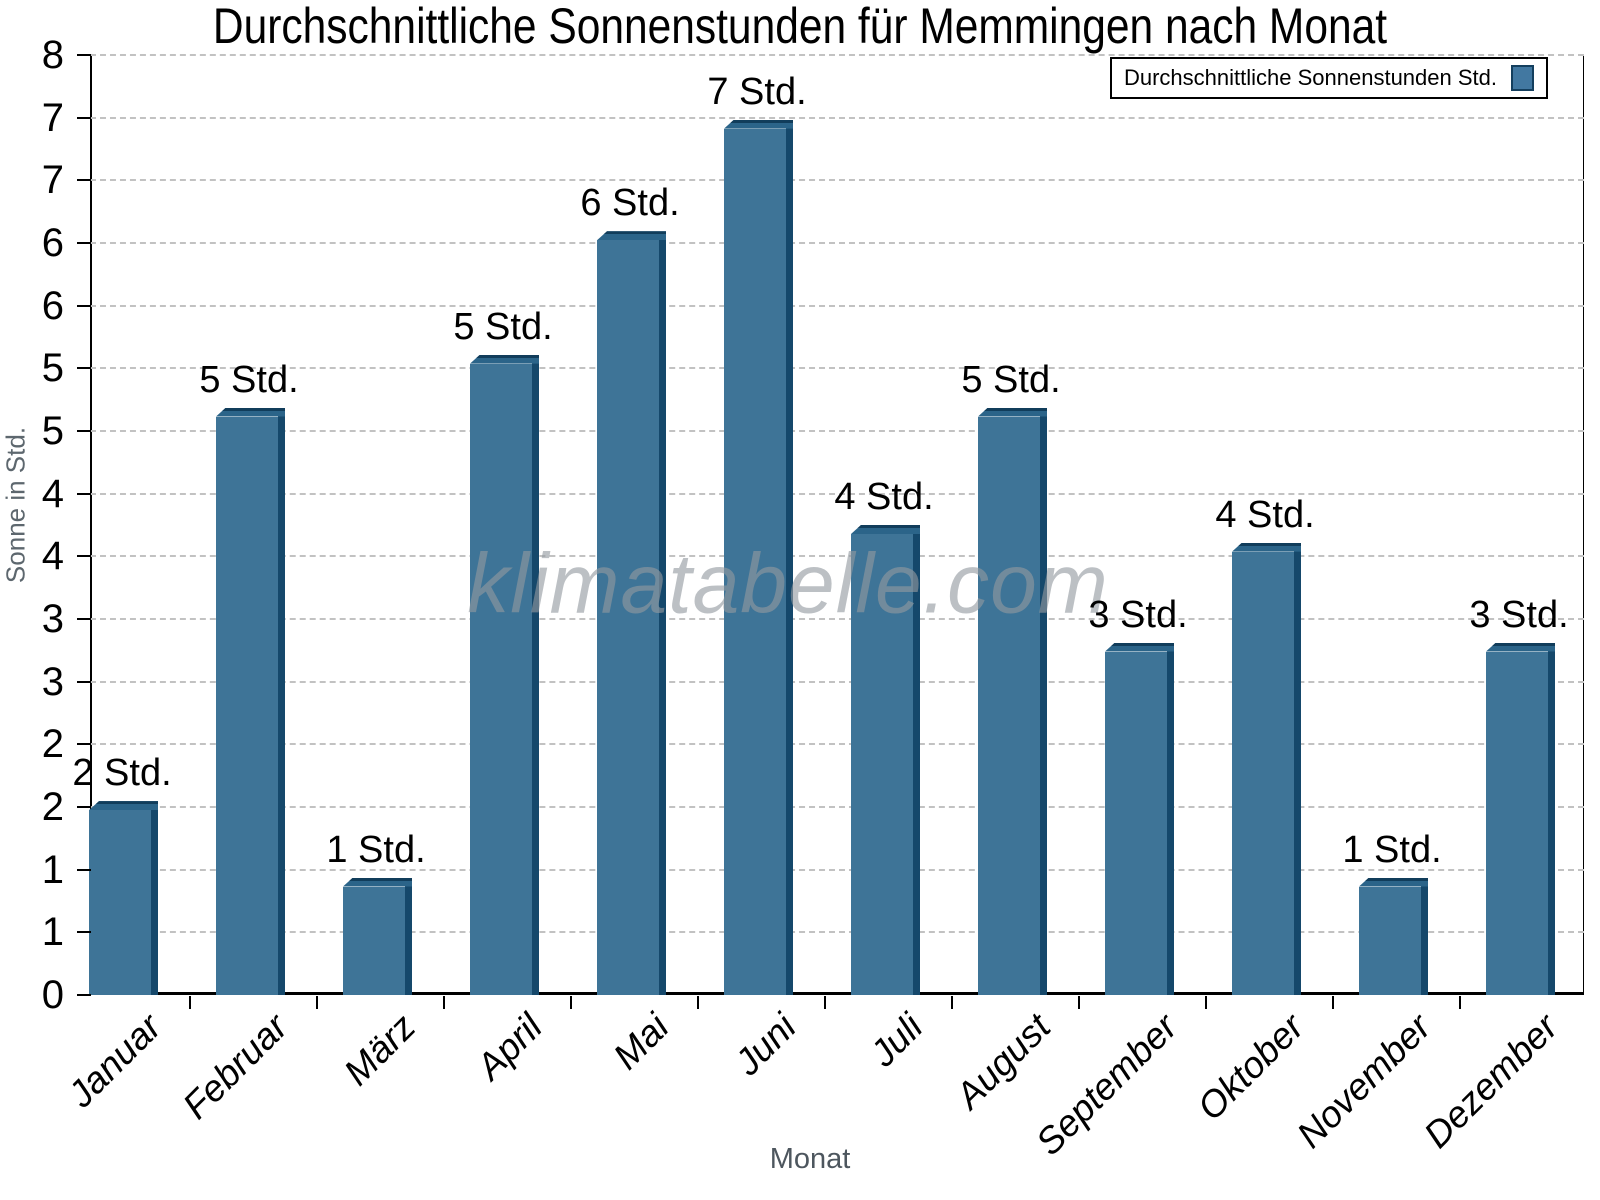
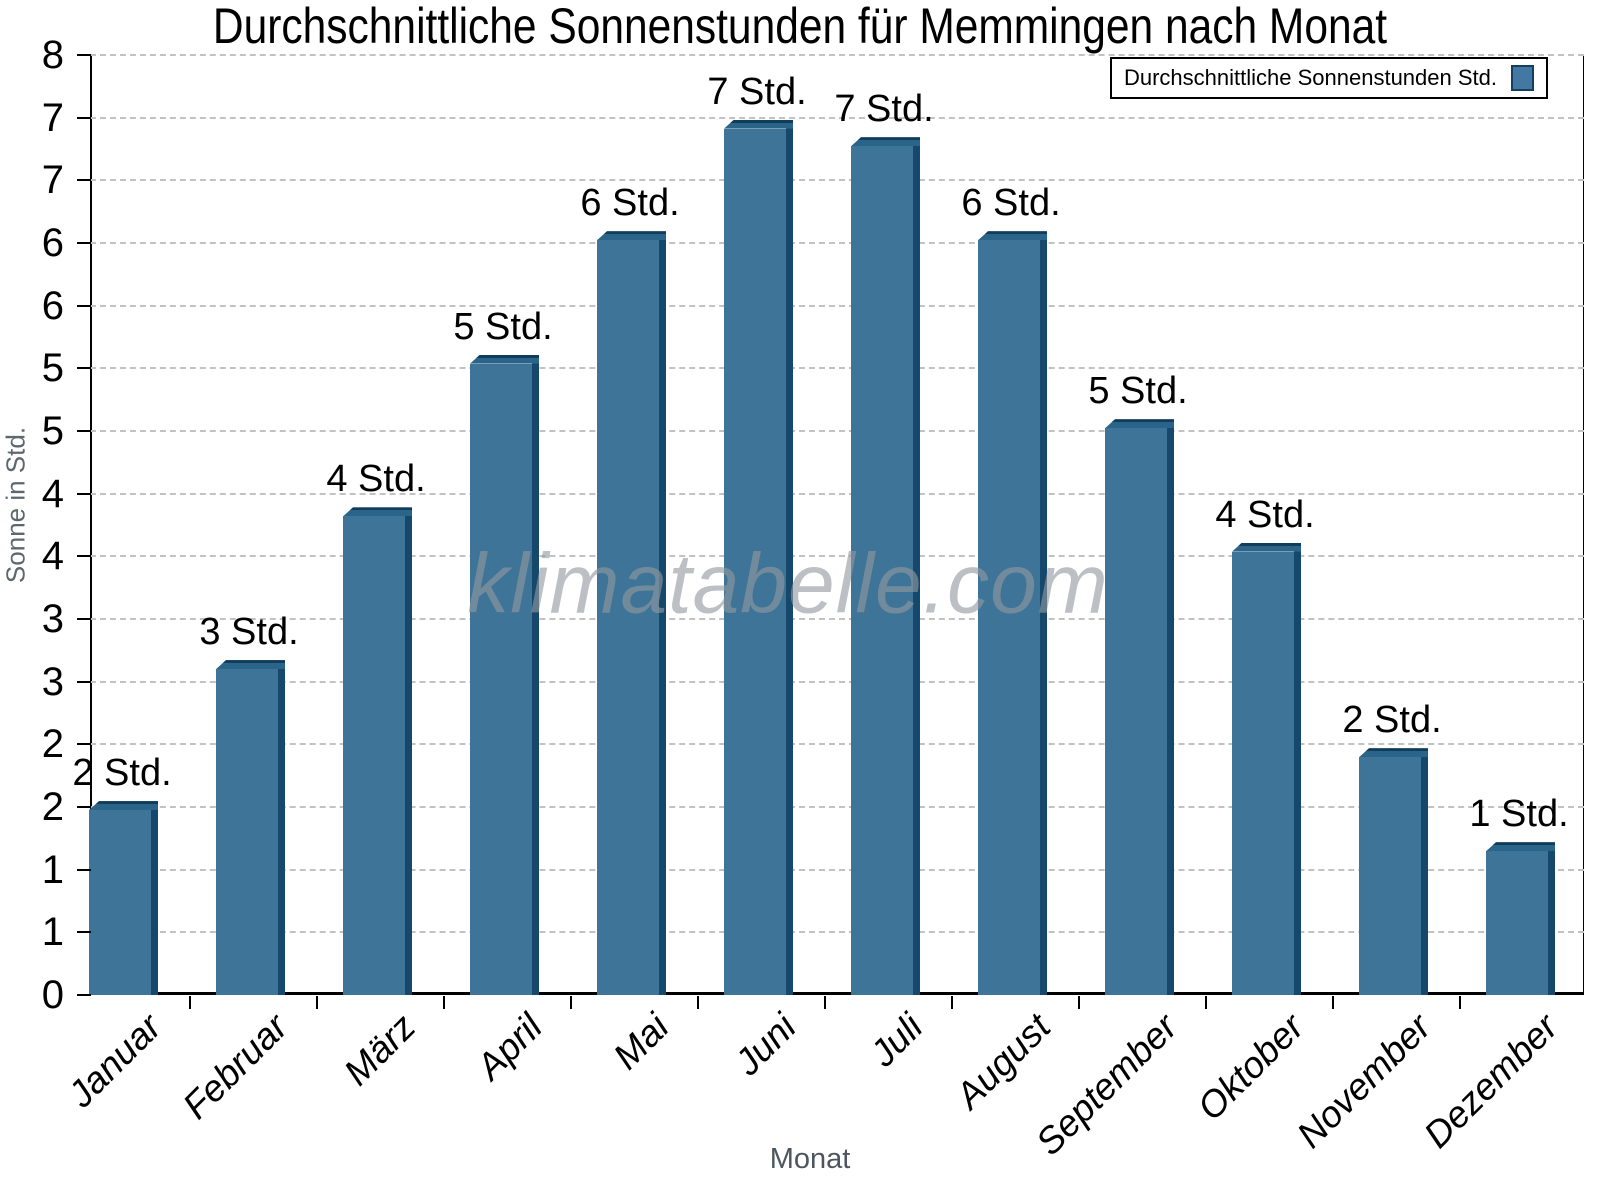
Februar: 5 -> 3
März: 1 -> 4
Juli: 4 -> 7
August: 5 -> 6
September: 3 -> 5
November: 1 -> 2
Dezember: 3 -> 1
